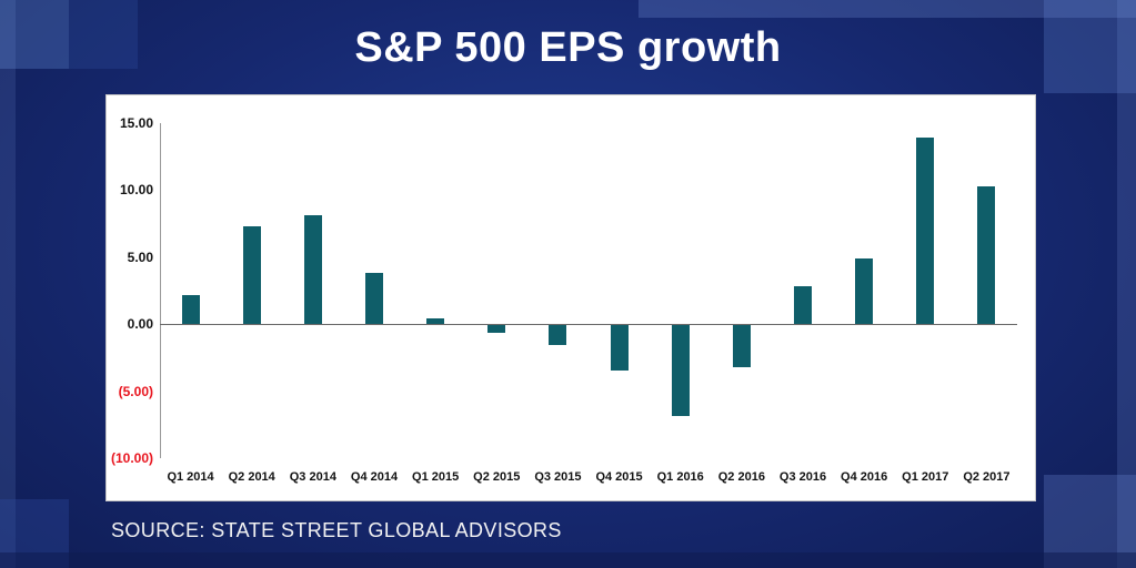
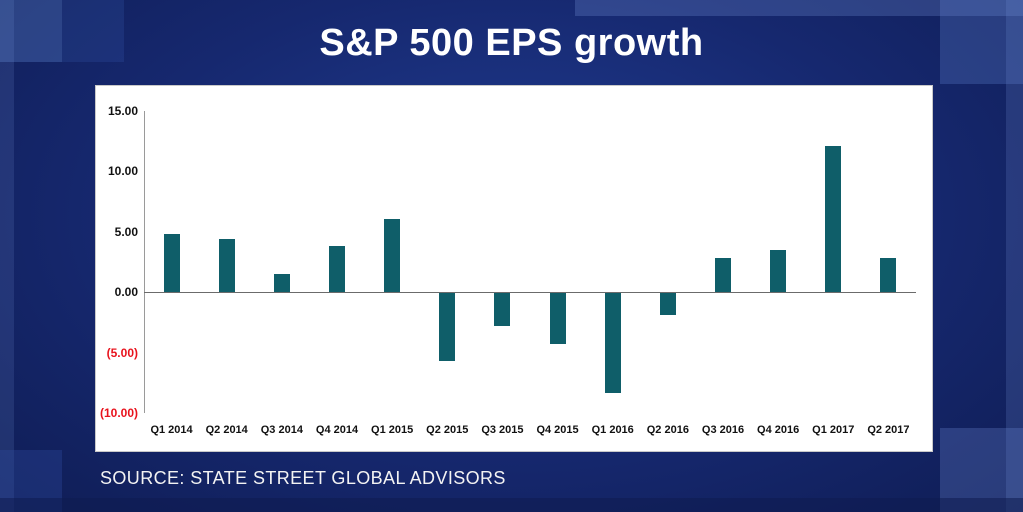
Q1 2014: 2.2 -> 4.8
Q2 2014: 7.3 -> 4.4
Q3 2014: 8.1 -> 1.5
Q1 2015: 0.4 -> 6.1
Q2 2015: -0.6 -> -5.6
Q3 2015: -1.5 -> -2.7
Q4 2015: -3.4 -> -4.2
Q1 2016: -6.8 -> -8.3
Q2 2016: -3.1 -> -1.8
Q4 2016: 4.9 -> 3.5
Q1 2017: 13.9 -> 12.1
Q2 2017: 10.3 -> 2.8
